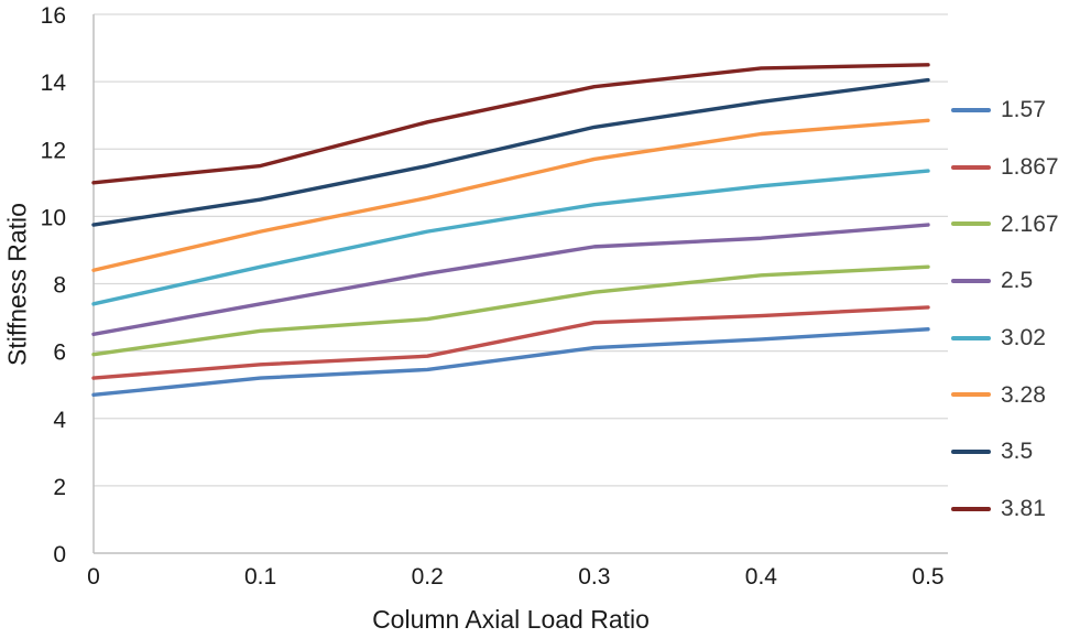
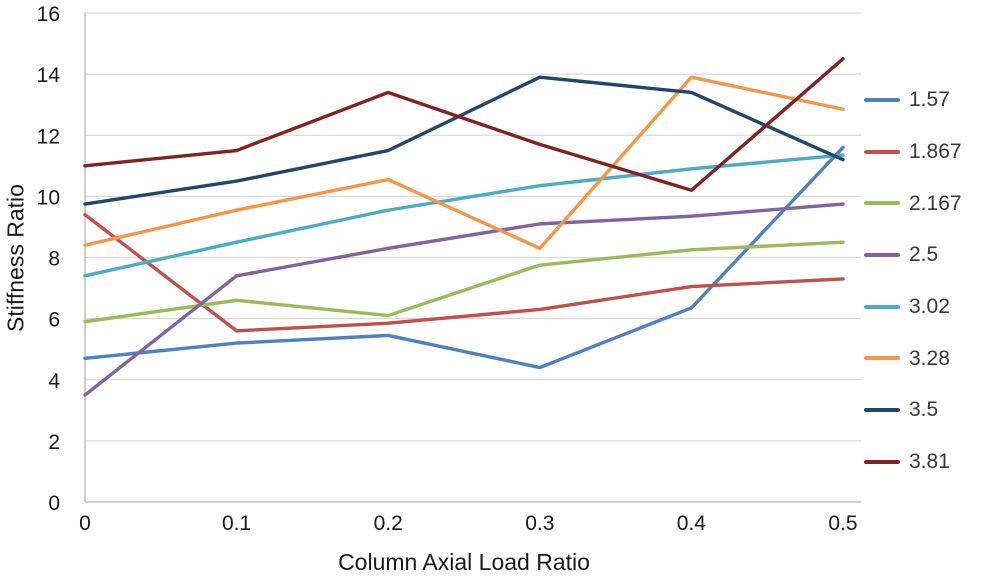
1.867/0: 5.2 -> 9.4
2.5/0: 6.5 -> 3.5
2.167/0.2: 7.0 -> 6.1
3.81/0.2: 12.8 -> 13.4
1.57/0.3: 6.1 -> 4.4
1.867/0.3: 6.8 -> 6.3
3.28/0.3: 11.7 -> 8.3
3.5/0.3: 12.7 -> 13.9
3.81/0.3: 13.8 -> 11.7
3.28/0.4: 12.4 -> 13.9
3.81/0.4: 14.4 -> 10.2
1.57/0.5: 6.7 -> 11.6
3.5/0.5: 14.1 -> 11.2
